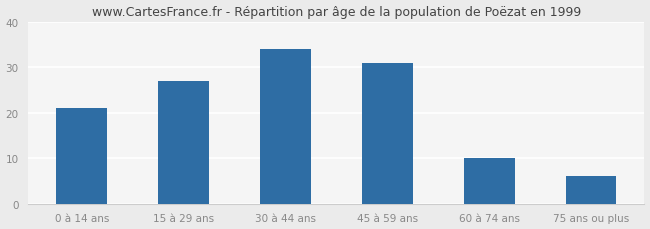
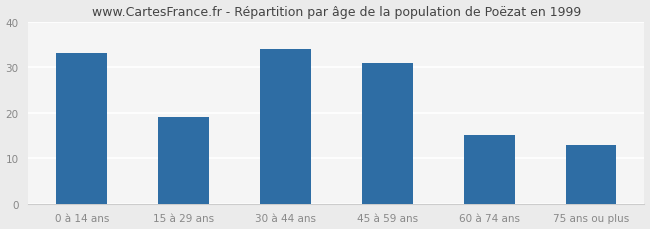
0 à 14 ans: 21 -> 33
15 à 29 ans: 27 -> 19
60 à 74 ans: 10 -> 15
75 ans ou plus: 6 -> 13
